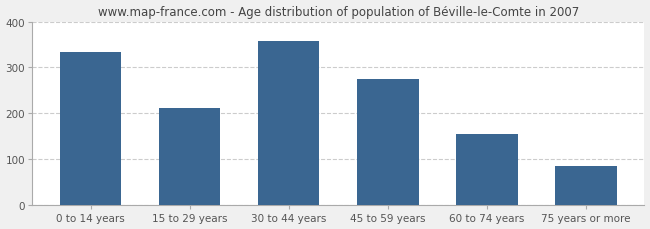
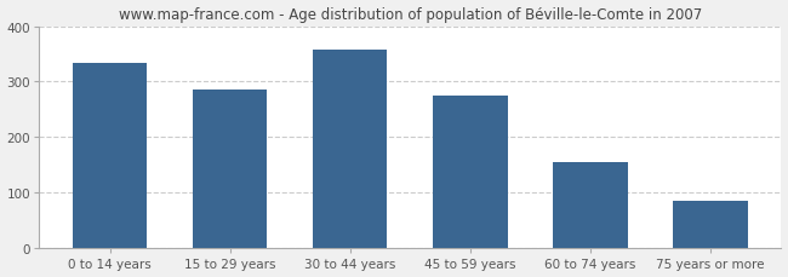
15 to 29 years: 212 -> 285
